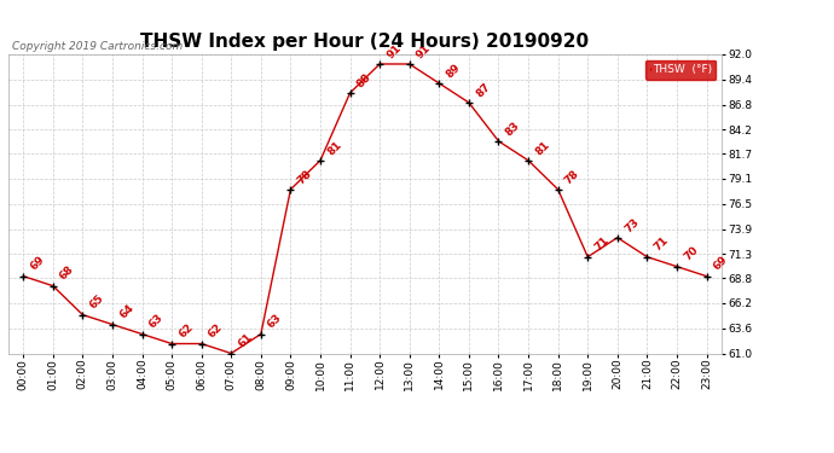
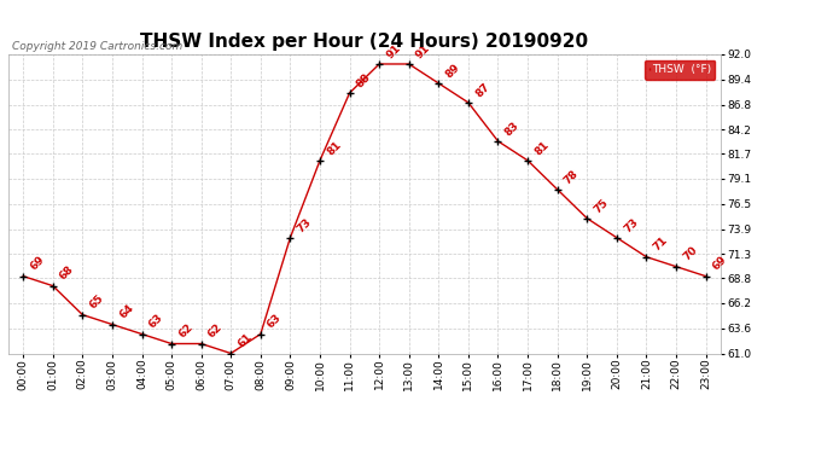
09:00: 78 -> 73
19:00: 71 -> 75
